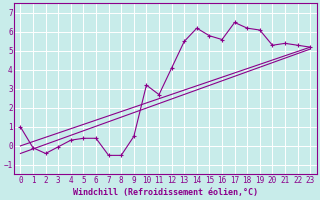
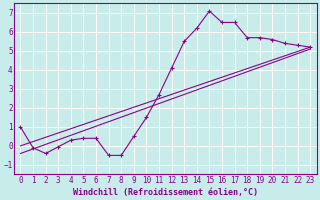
10: 3.2 -> 1.5
15: 5.8 -> 7.1
16: 5.6 -> 6.5
18: 6.2 -> 5.7
19: 6.1 -> 5.7
20: 5.3 -> 5.6
